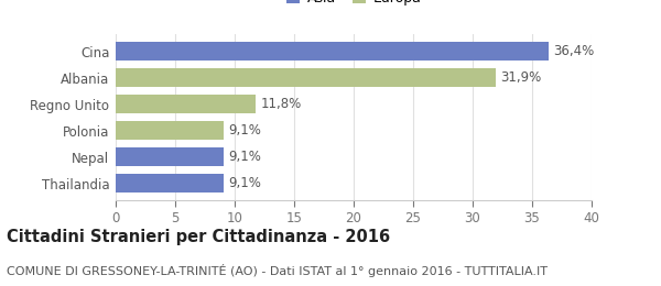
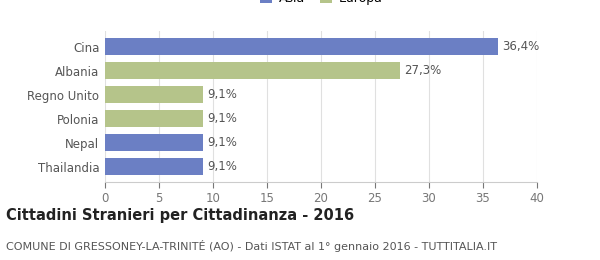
Albania: 31,9% -> 27,3%
Regno Unito: 11,8% -> 9,1%
